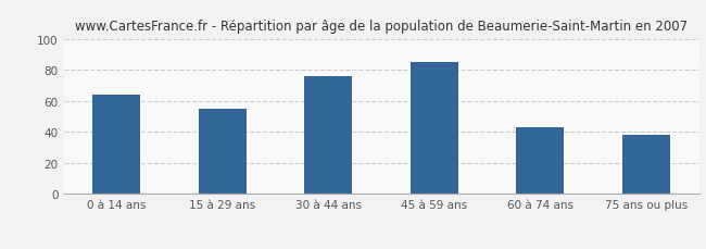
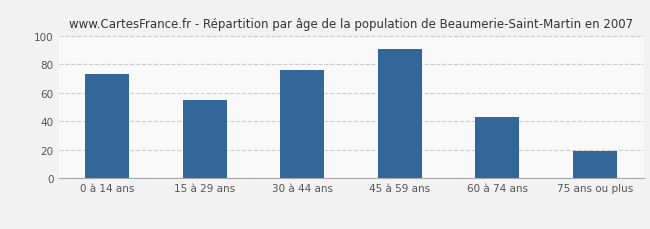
0 à 14 ans: 64 -> 73
45 à 59 ans: 85 -> 91
75 ans ou plus: 38 -> 19
